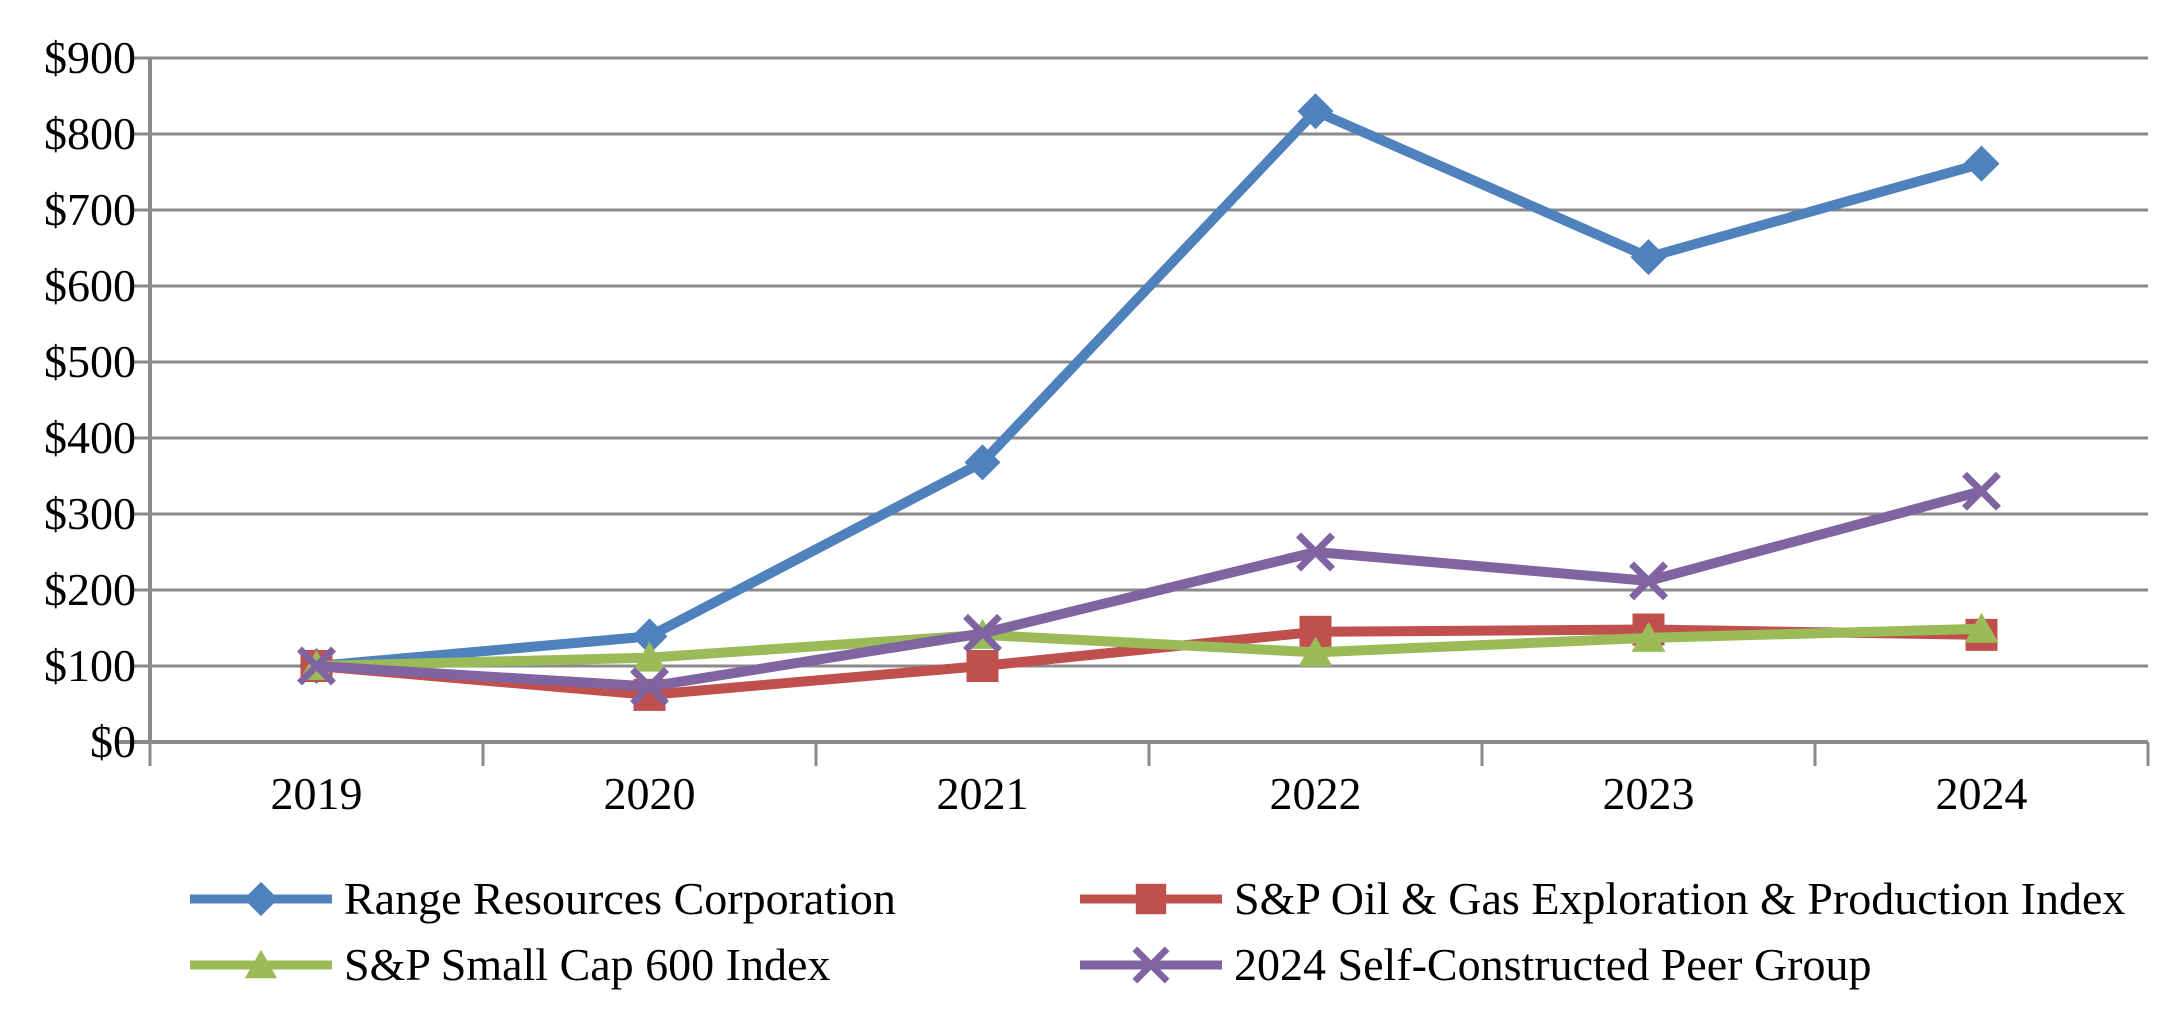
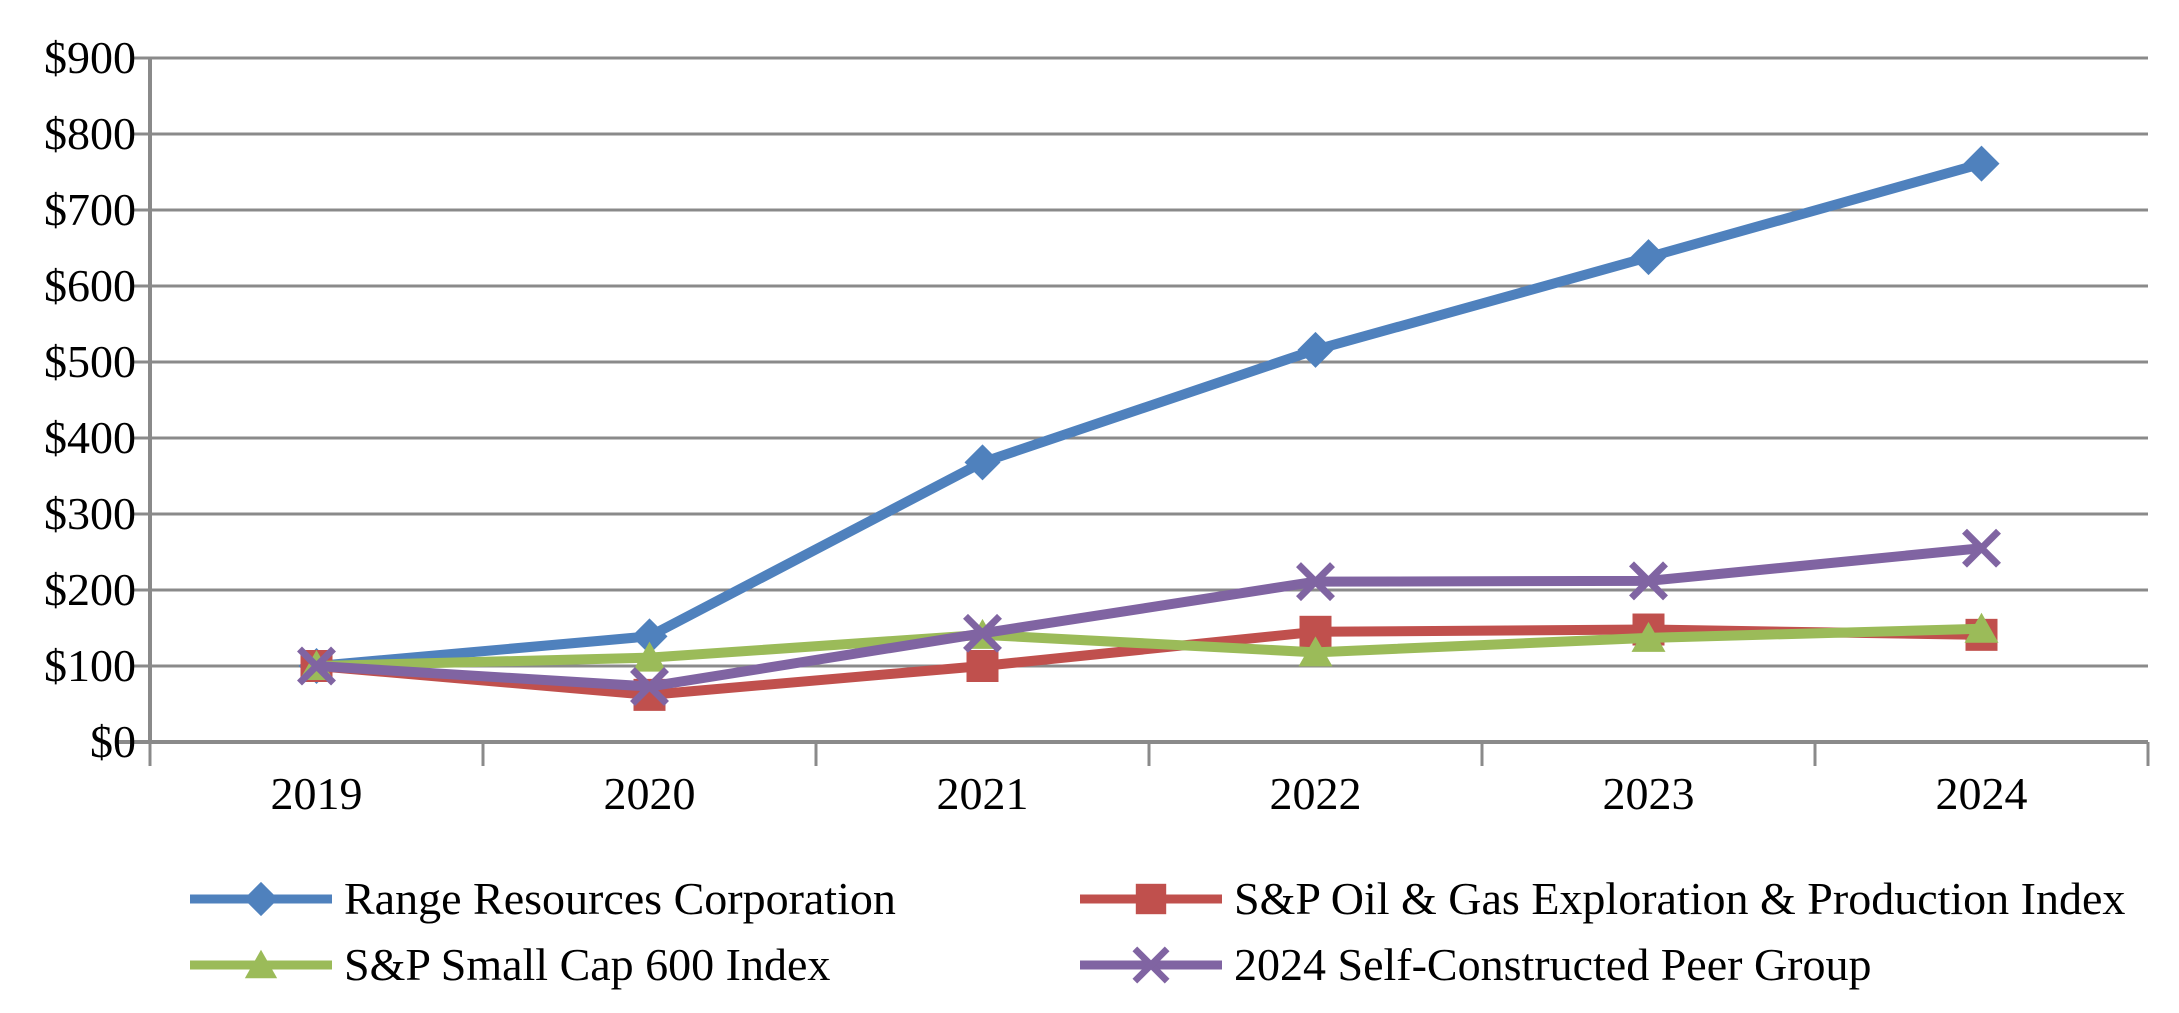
Range Resources Corporation/2022: $830 -> $520
2024 Self-Constructed Peer Group/2022: $250 -> $210
2024 Self-Constructed Peer Group/2024: $330 -> $260
